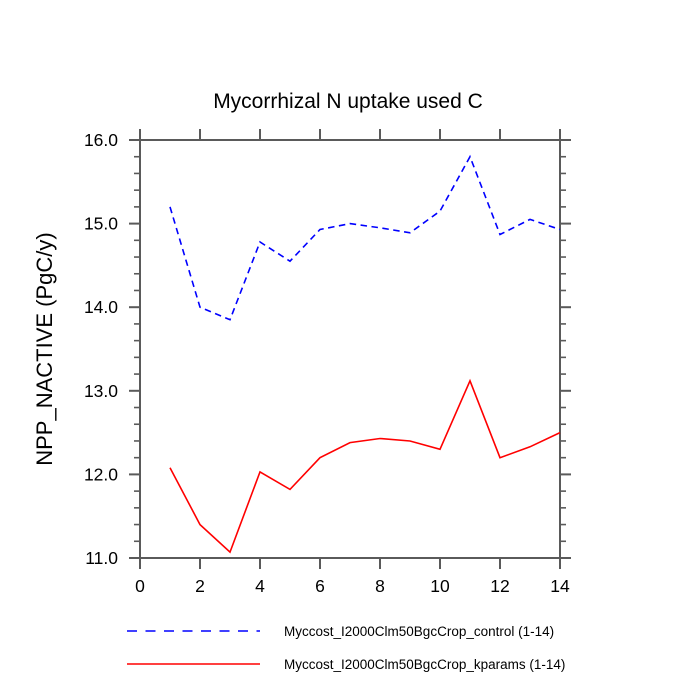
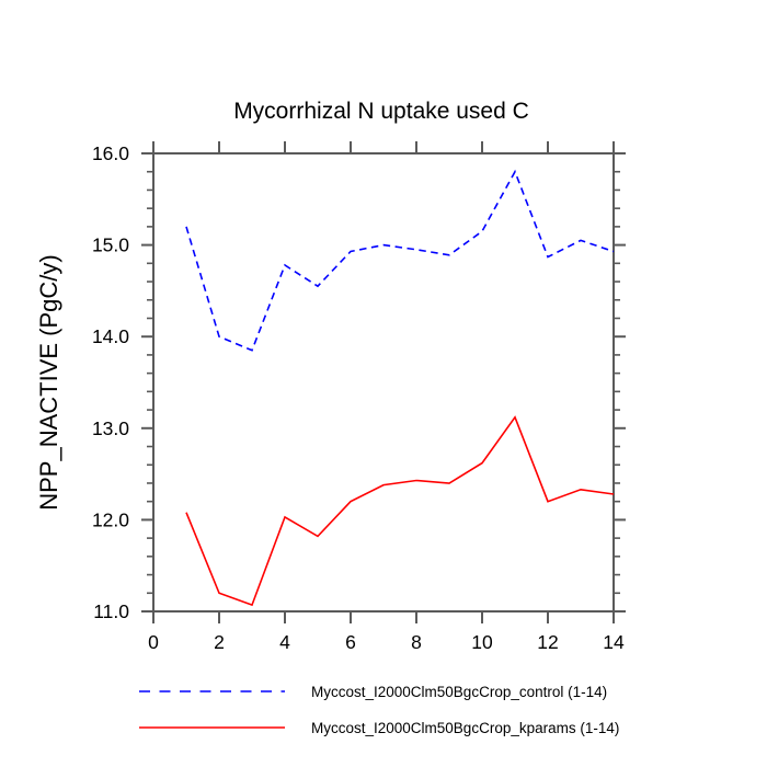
Myccost_I2000Clm50BgcCrop_kparams (1-14)/2: 11.4 -> 11.2
Myccost_I2000Clm50BgcCrop_kparams (1-14)/10: 12.3 -> 12.6
Myccost_I2000Clm50BgcCrop_kparams (1-14)/14: 12.5 -> 12.3
